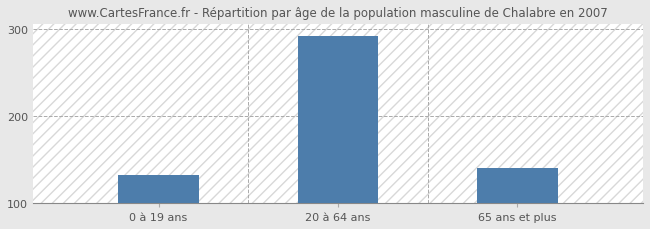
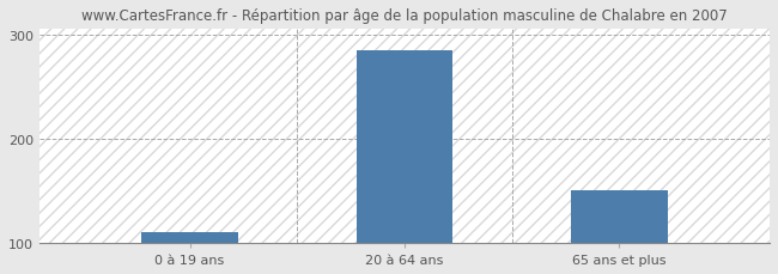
0 à 19 ans: 132 -> 110
20 à 64 ans: 292 -> 285
65 ans et plus: 140 -> 150
